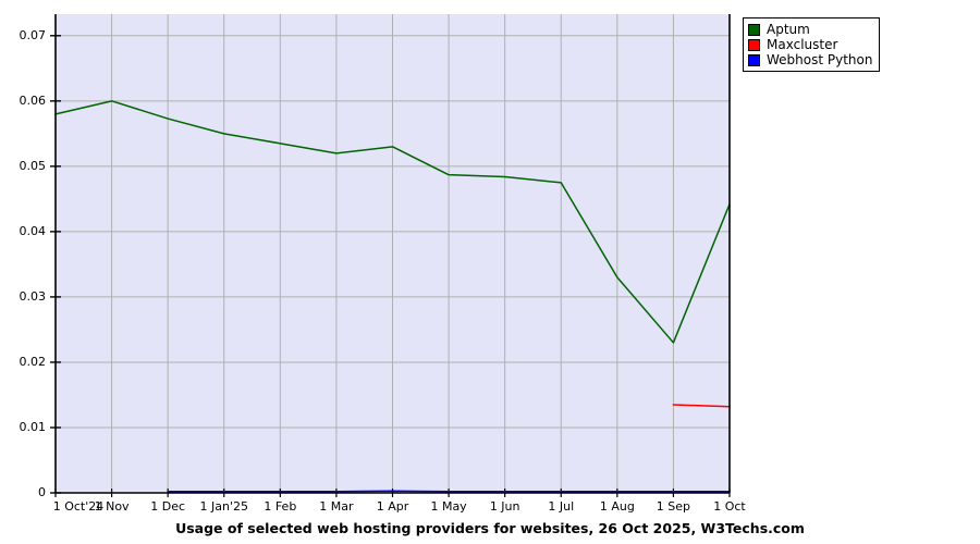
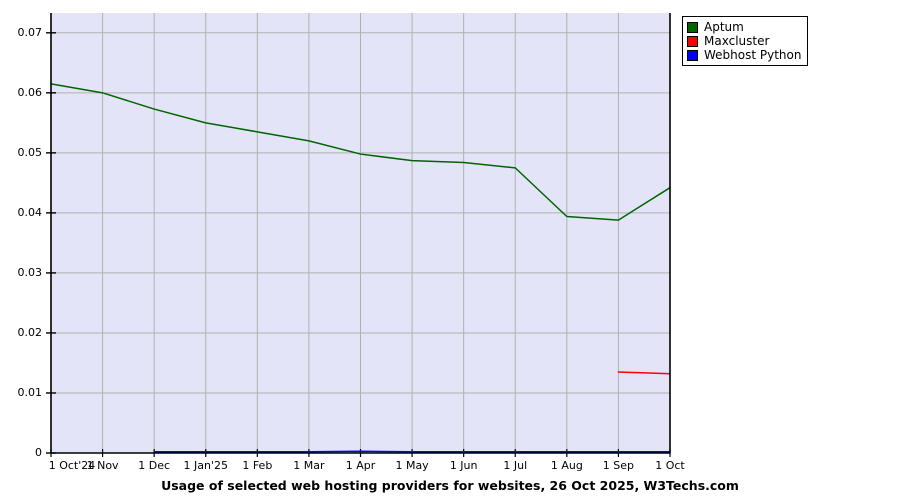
Aptum/1 Oct'24: 0.058 -> 0.061
Aptum/1 Apr: 0.053 -> 0.050
Aptum/1 Aug: 0.033 -> 0.039
Aptum/1 Sep: 0.023 -> 0.039
